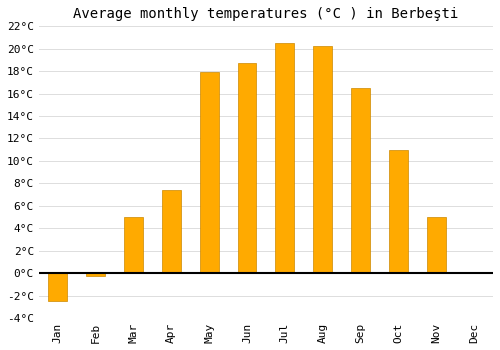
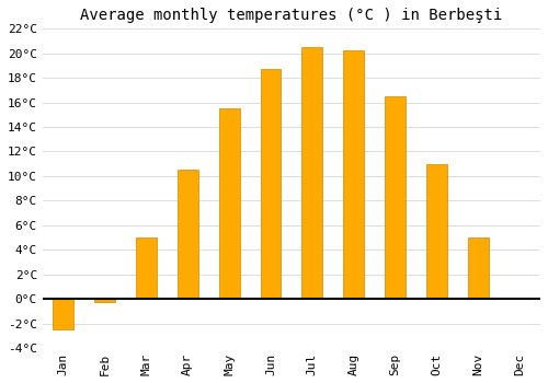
Apr: 7.4°C -> 10.5°C
May: 17.9°C -> 15.5°C
